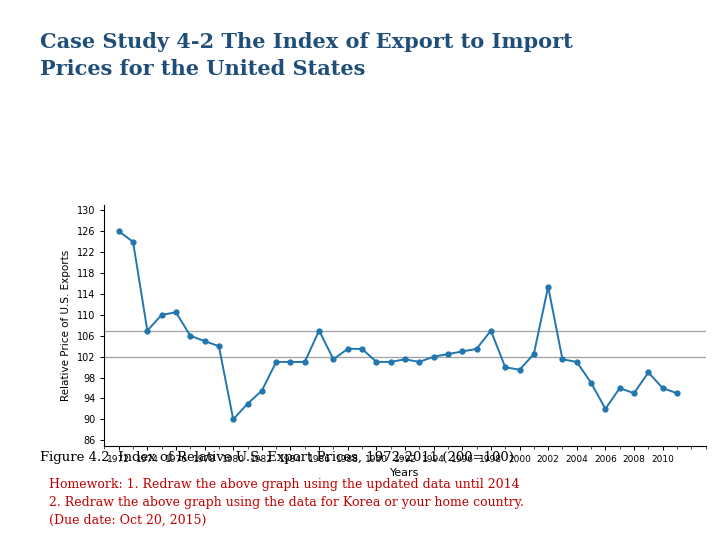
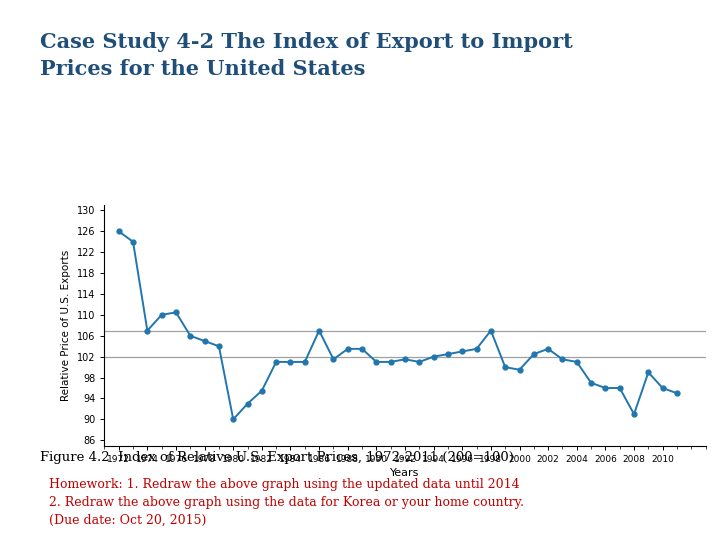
2002: 115.4 -> 103.5
2006: 92.0 -> 96.0
2008: 95.0 -> 91.0
